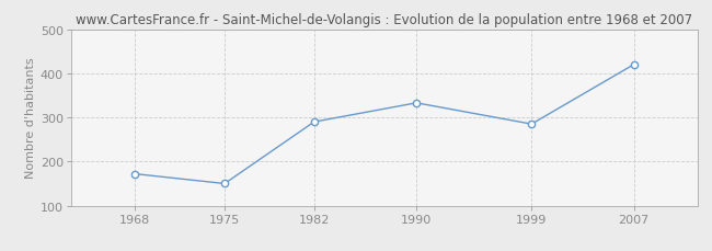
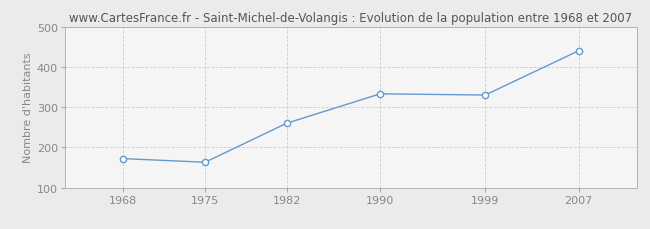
1975: 150 -> 163
1982: 290 -> 260
1999: 285 -> 330
2007: 420 -> 440
